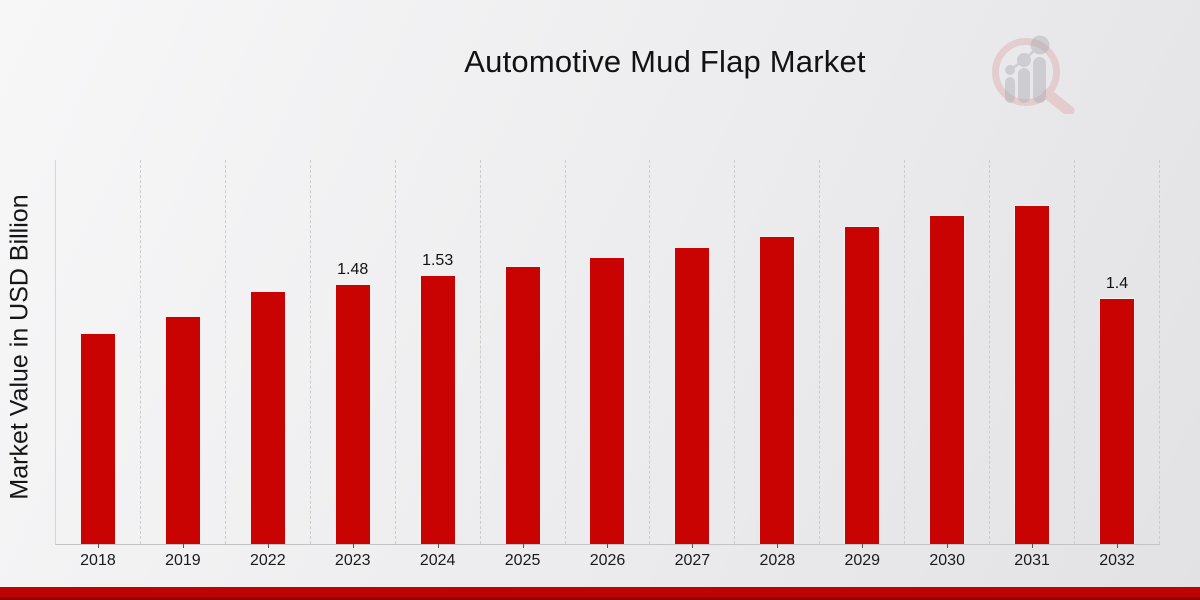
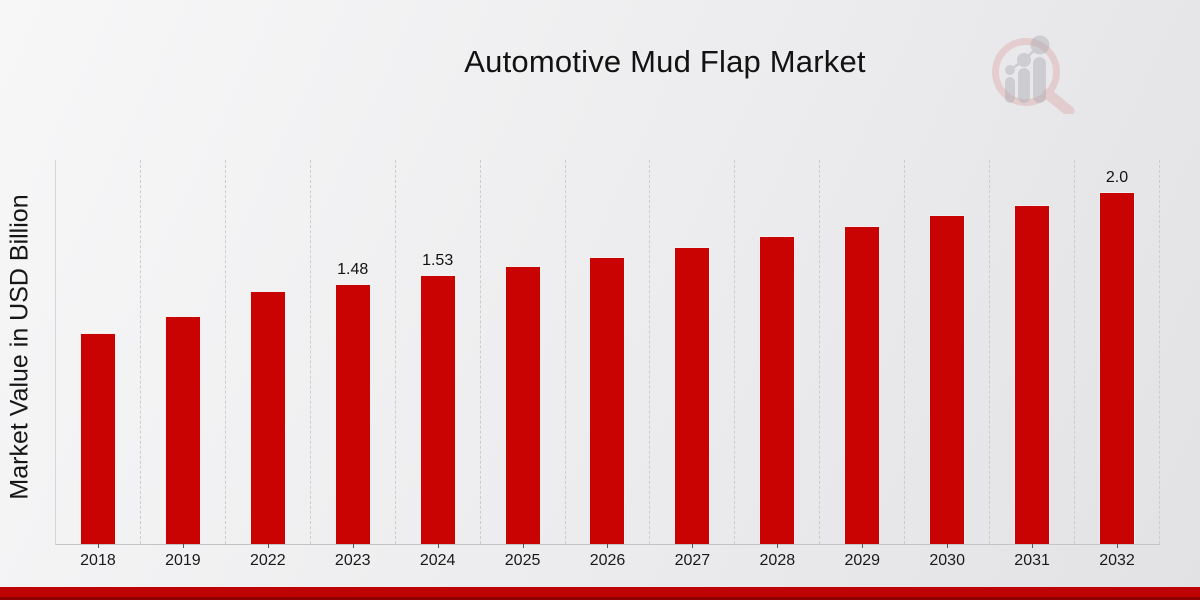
2032: 1.4 -> 2.0
